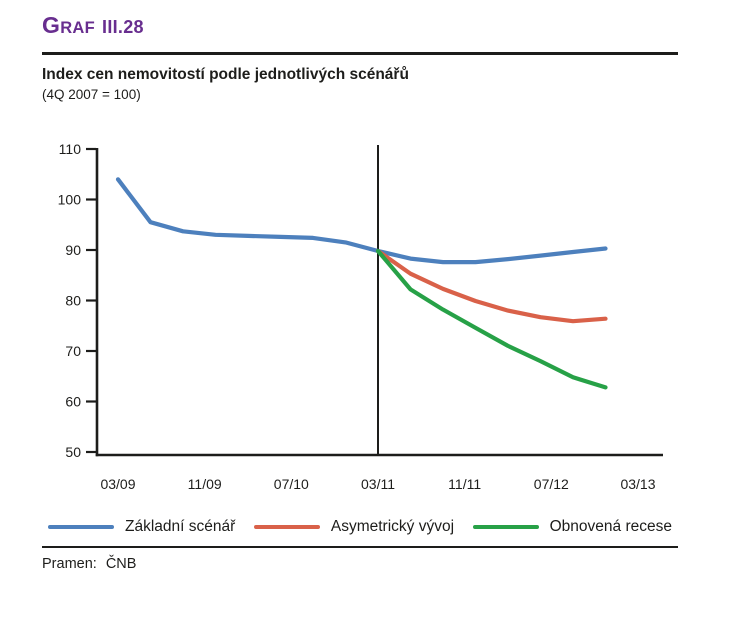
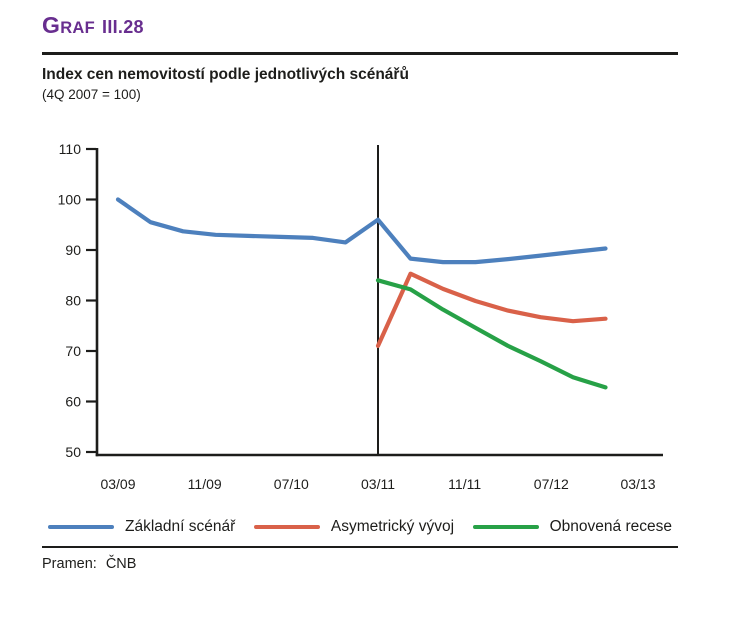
Základní scénář/03/09: 104 -> 100
Základní scénář/03/11: 90 -> 96
Asymetrický vývoj/03/11: 90 -> 71
Obnovená recese/03/11: 90 -> 84
